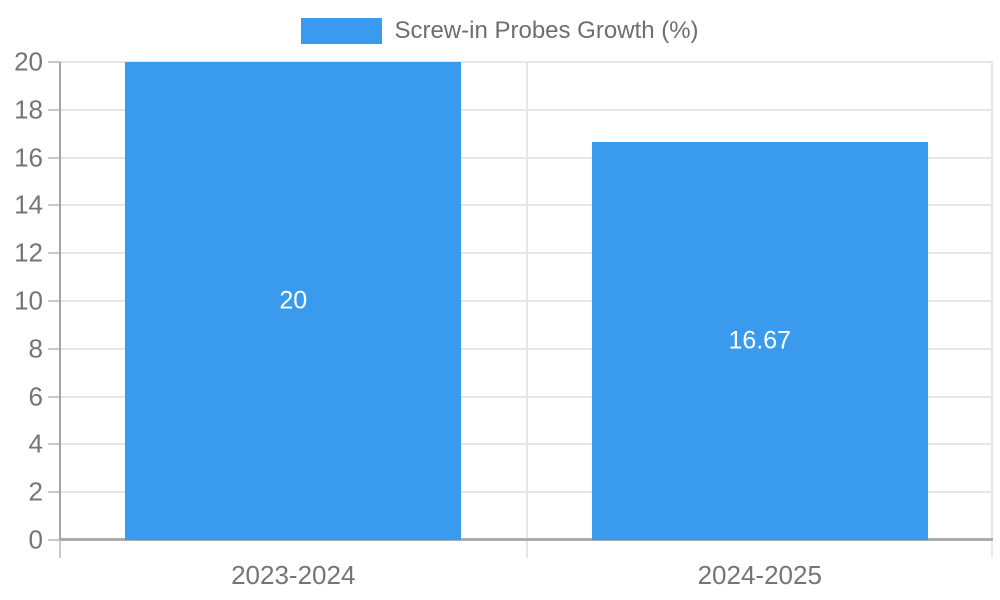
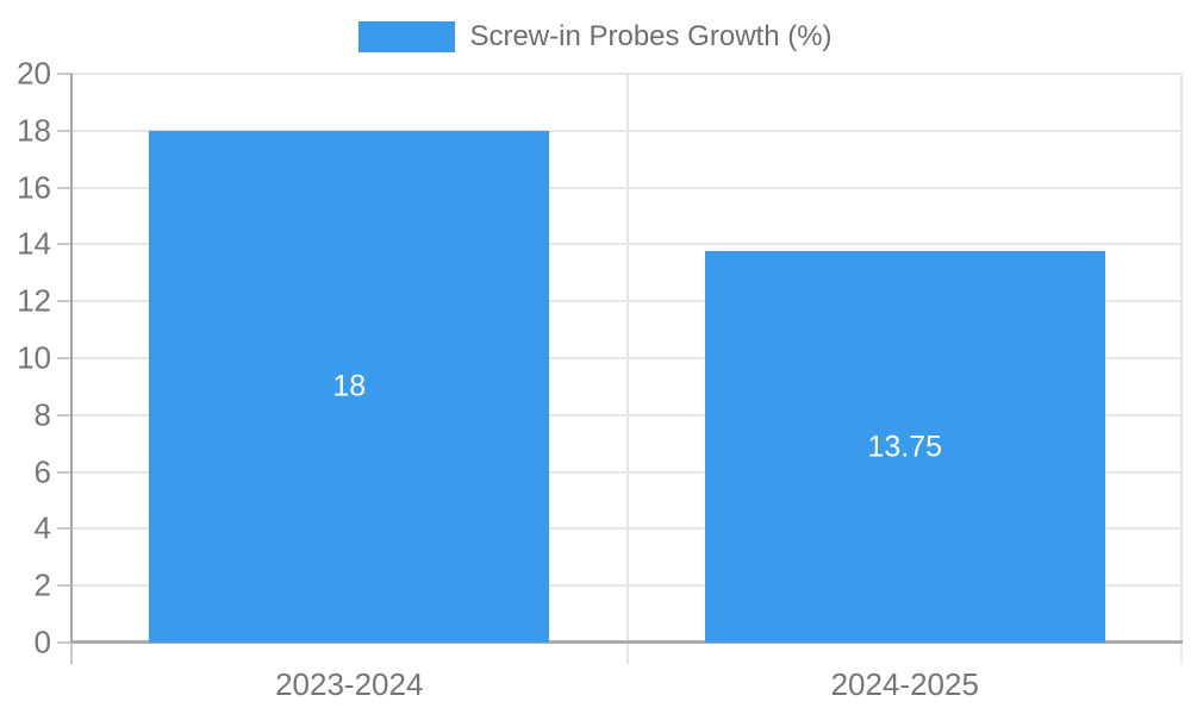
2023-2024: 20 -> 18
2024-2025: 16.67 -> 13.75
